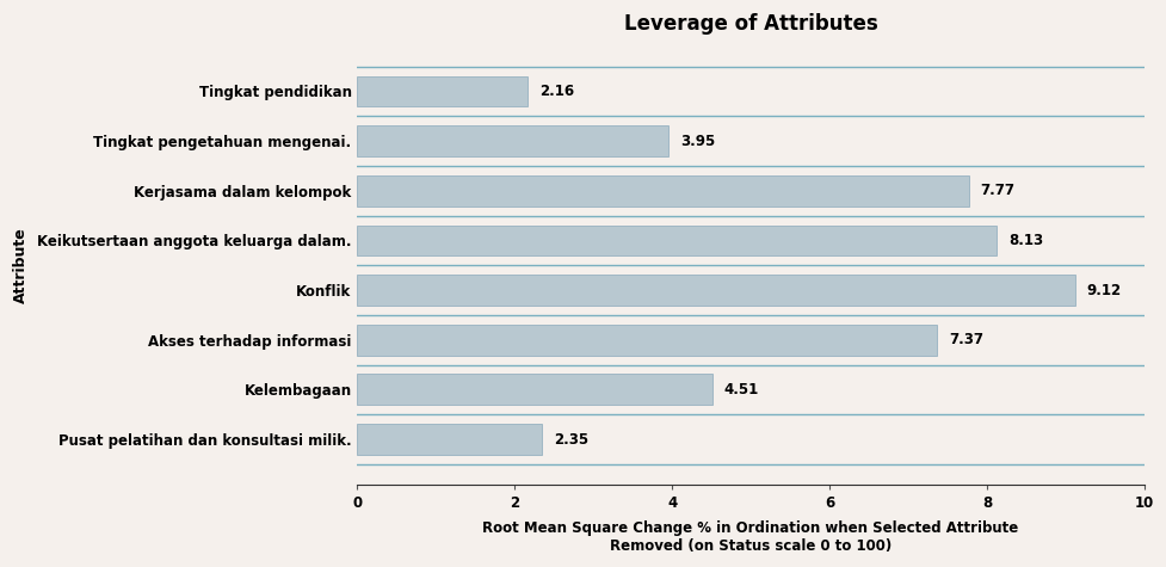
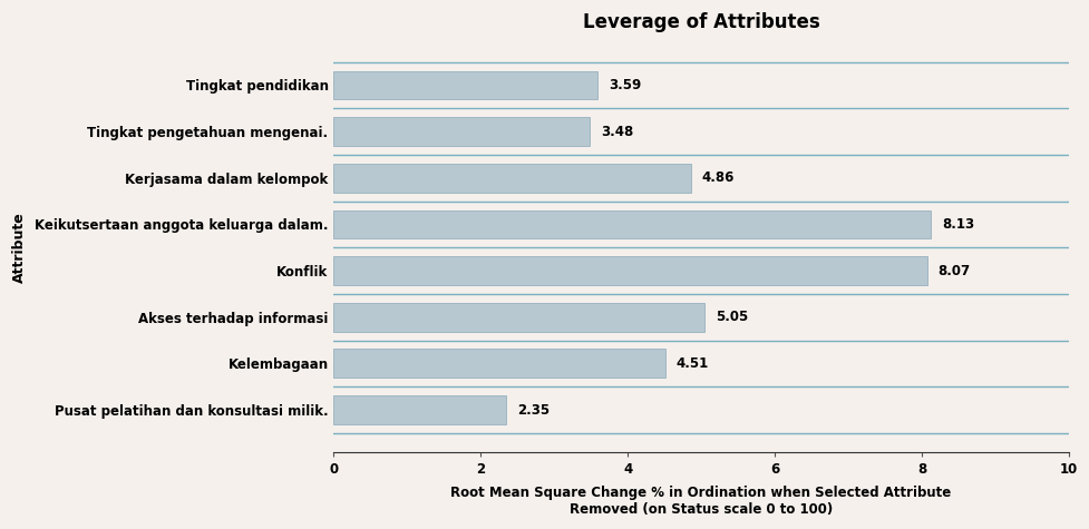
Tingkat pendidikan: 2.16 -> 3.59
Tingkat pengetahuan mengenai.: 3.95 -> 3.48
Kerjasama dalam kelompok: 7.77 -> 4.86
Konflik: 9.12 -> 8.07
Akses terhadap informasi: 7.37 -> 5.05
